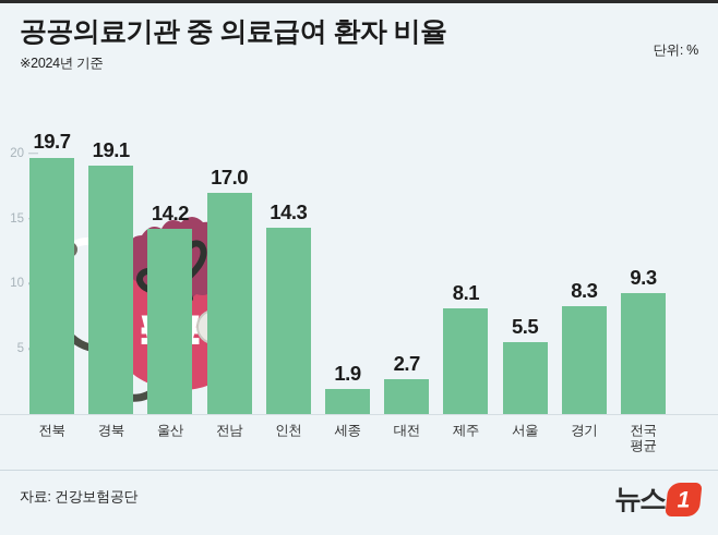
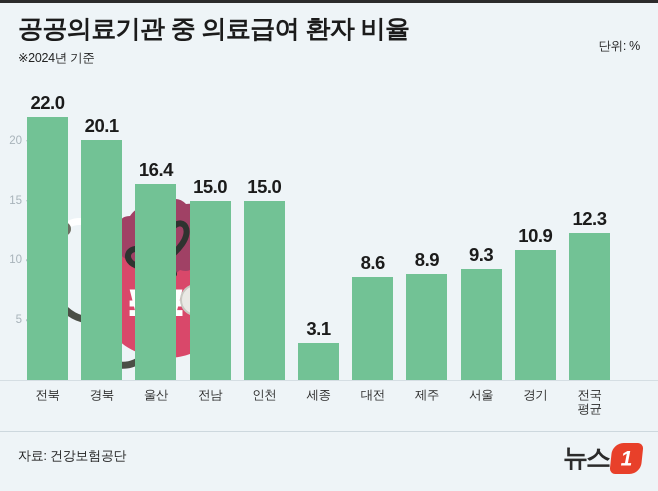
전북: 19.7 -> 22.0
경북: 19.1 -> 20.1
울산: 14.2 -> 16.4
전남: 17.0 -> 15.0
인천: 14.3 -> 15.0
세종: 1.9 -> 3.1
대전: 2.7 -> 8.6
제주: 8.1 -> 8.9
서울: 5.5 -> 9.3
경기: 8.3 -> 10.9
전국 평균: 9.3 -> 12.3
